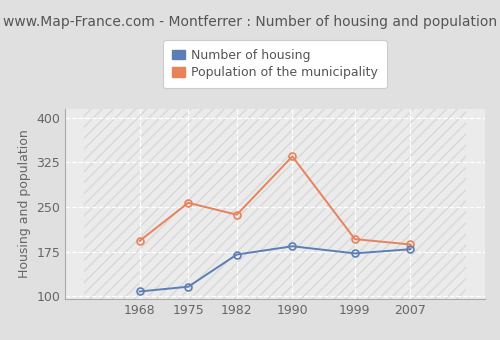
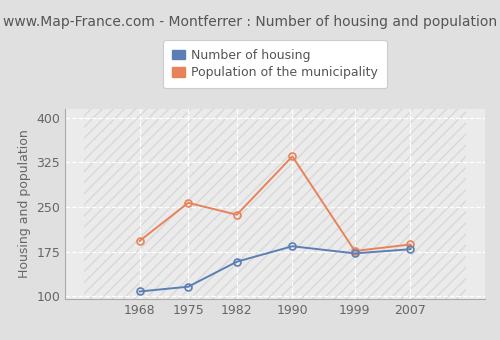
Number of housing/1982: 170 -> 158
Population of the municipality/1999: 196 -> 176
